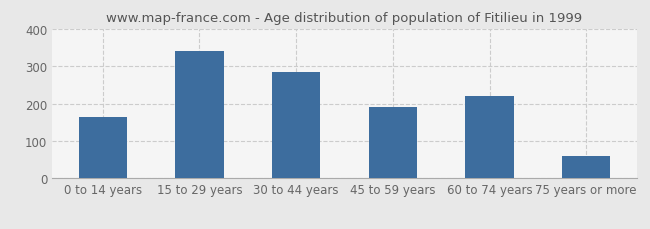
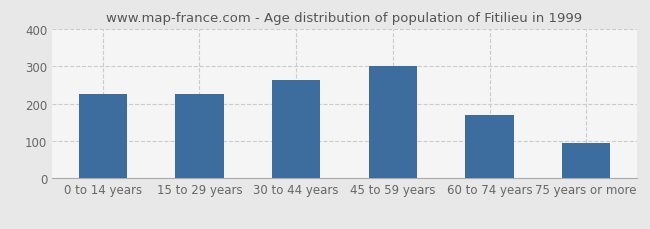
0 to 14 years: 165 -> 225
15 to 29 years: 340 -> 225
30 to 44 years: 285 -> 263
45 to 59 years: 190 -> 301
60 to 74 years: 220 -> 170
75 years or more: 60 -> 95
